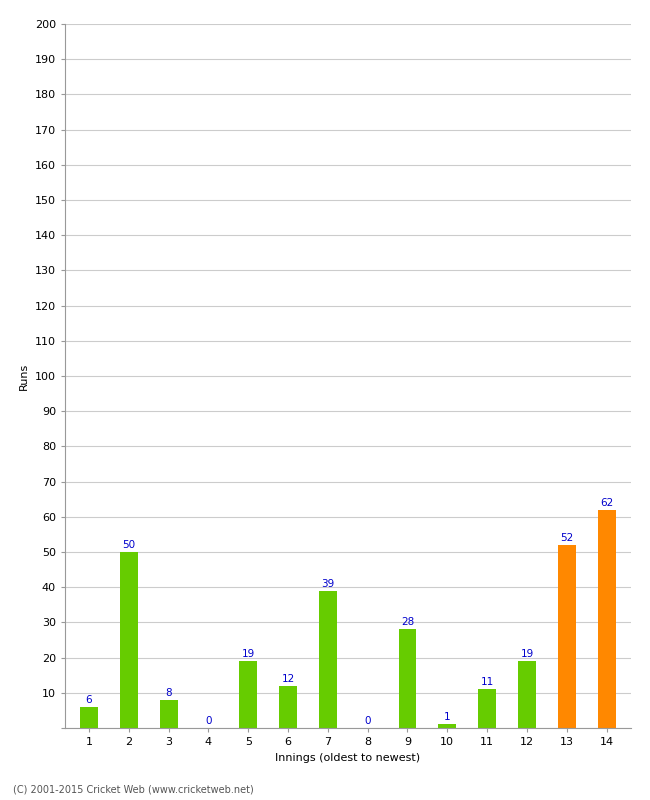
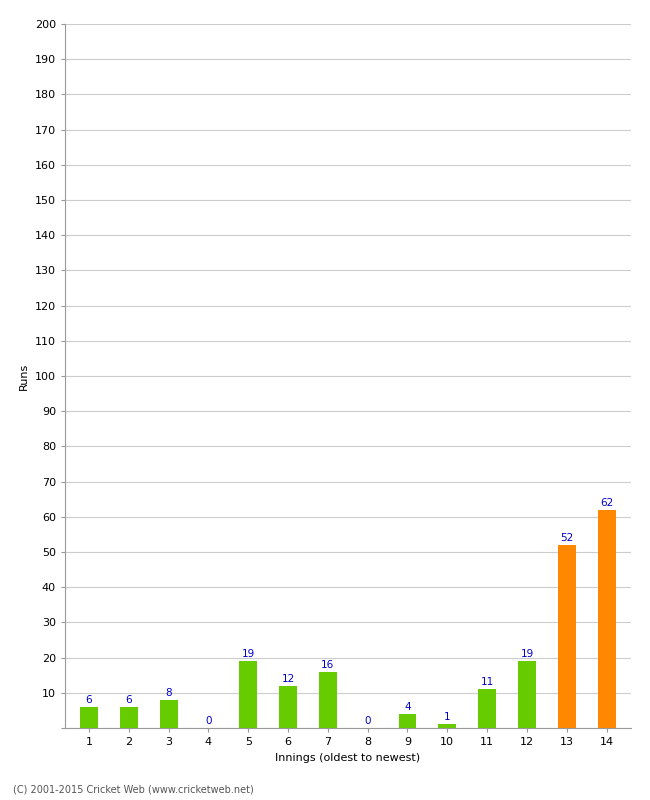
2: 50 -> 6
7: 39 -> 16
9: 28 -> 4
